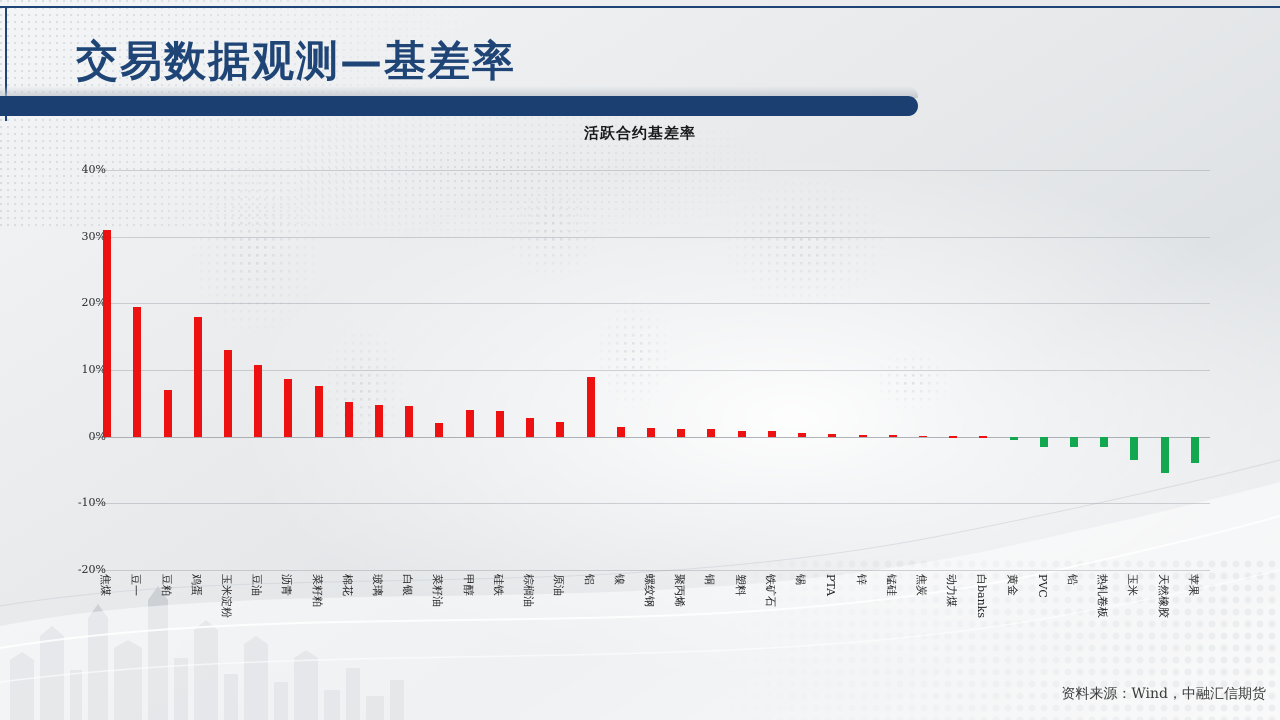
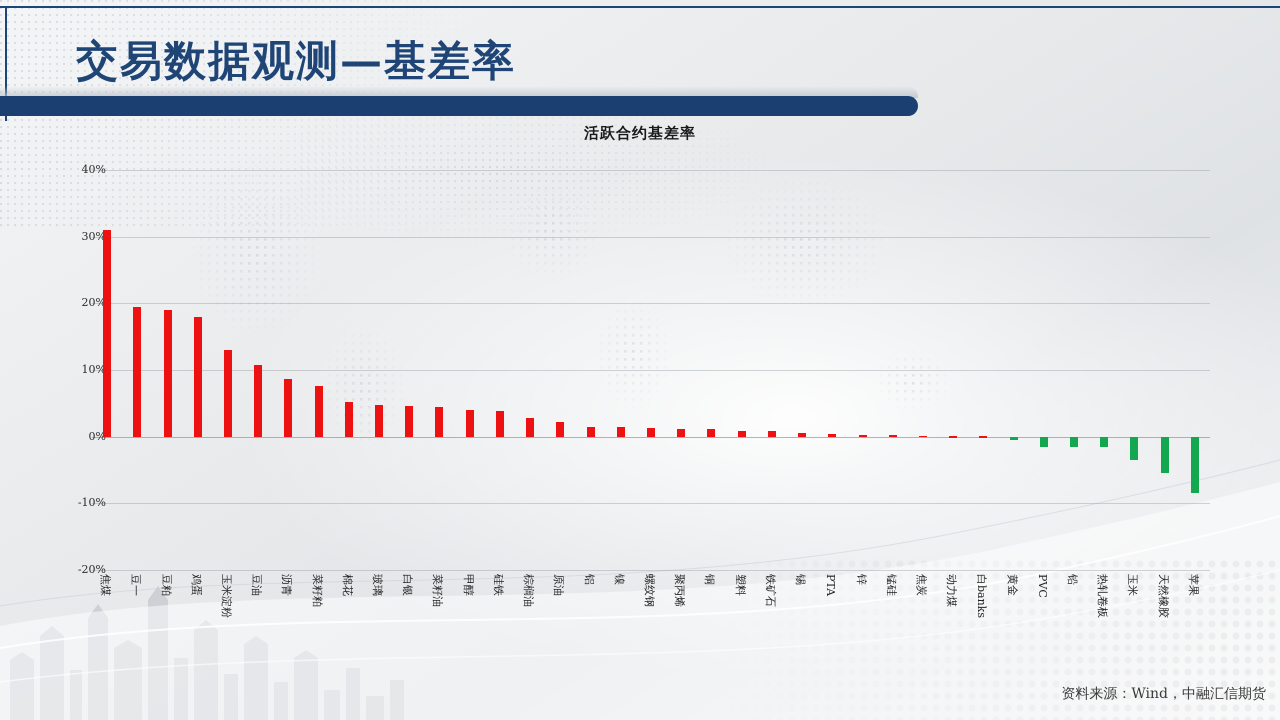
豆粕: 7% -> 19%
菜籽油: 2% -> 4%
铝: 9% -> 2%
苹果: -4% -> -8%
